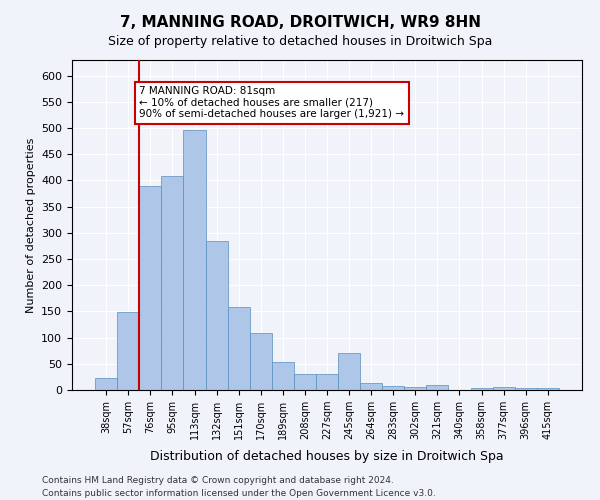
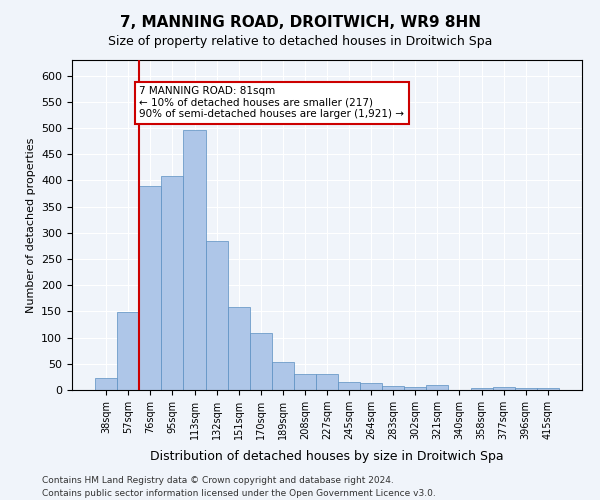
245sqm: 70 -> 16
